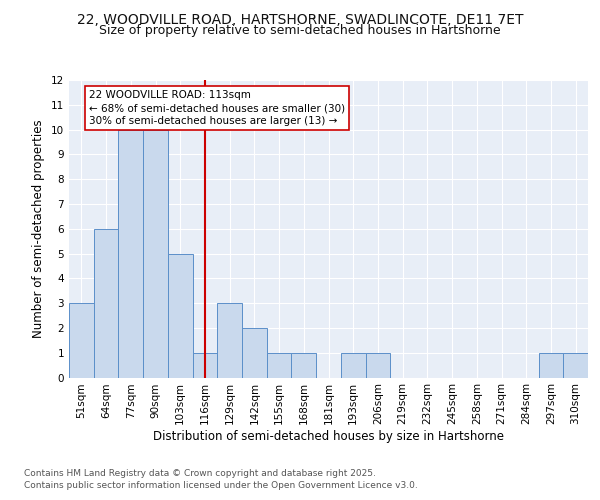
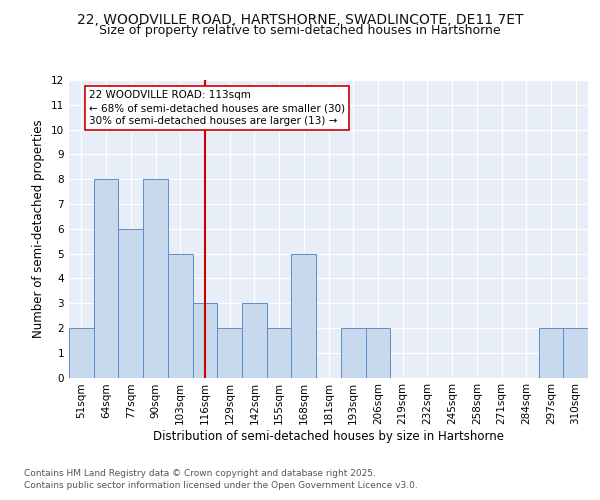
51sqm: 3 -> 2
64sqm: 6 -> 8
77sqm: 10 -> 6
90sqm: 10 -> 8
116sqm: 1 -> 3
129sqm: 3 -> 2
142sqm: 2 -> 3
155sqm: 1 -> 2
168sqm: 1 -> 5
193sqm: 1 -> 2
206sqm: 1 -> 2
297sqm: 1 -> 2
310sqm: 1 -> 2
